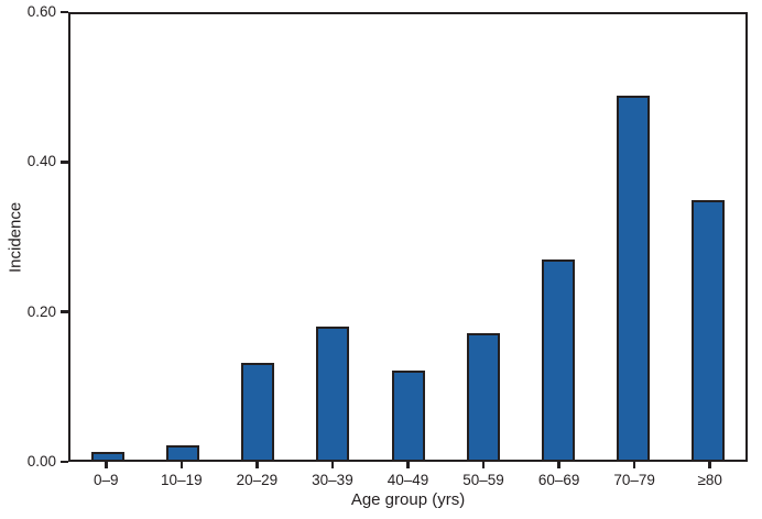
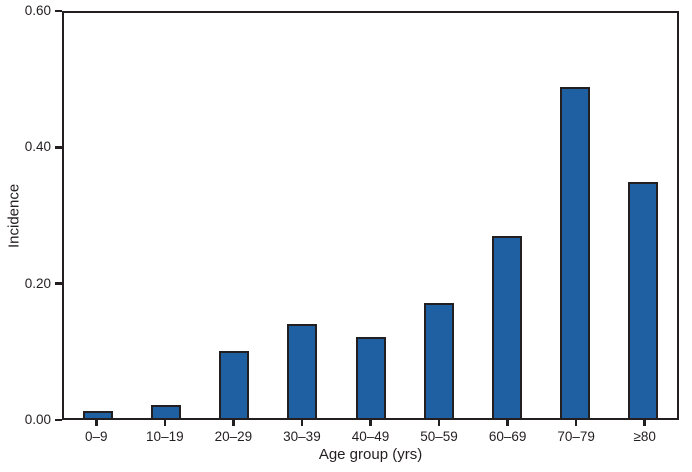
20–29: 0.13 -> 0.10
30–39: 0.18 -> 0.14
